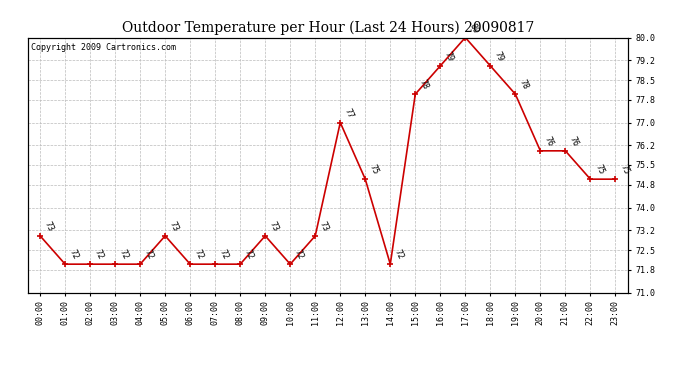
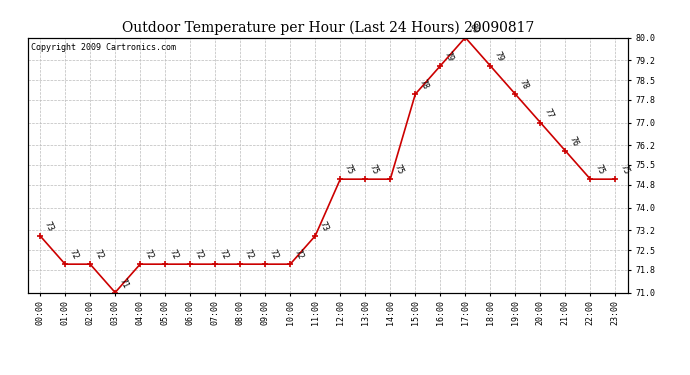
03:00: 72 -> 71
05:00: 73 -> 72
09:00: 73 -> 72
12:00: 77 -> 75
14:00: 72 -> 75
20:00: 76 -> 77
